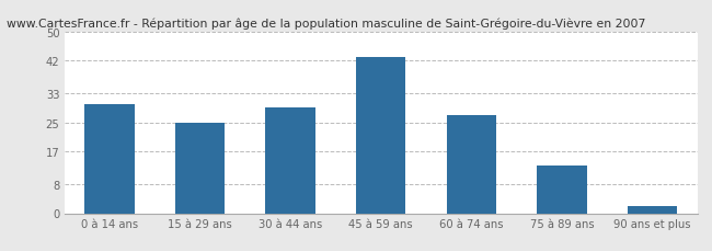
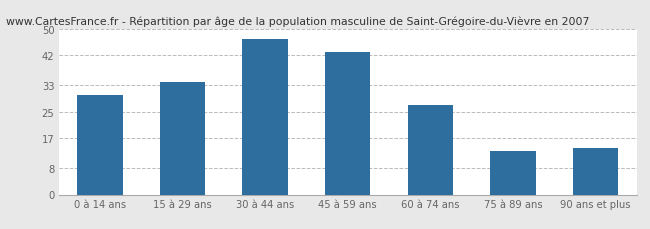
15 à 29 ans: 25 -> 34
30 à 44 ans: 29 -> 47
90 ans et plus: 2 -> 14
